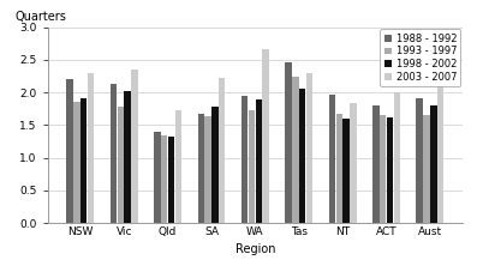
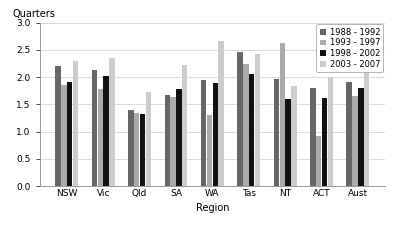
1993 - 1997/WA: 1.73 -> 1.30
2003 - 2007/Tas: 2.29 -> 2.42
1993 - 1997/NT: 1.68 -> 2.62
1993 - 1997/ACT: 1.65 -> 0.92
